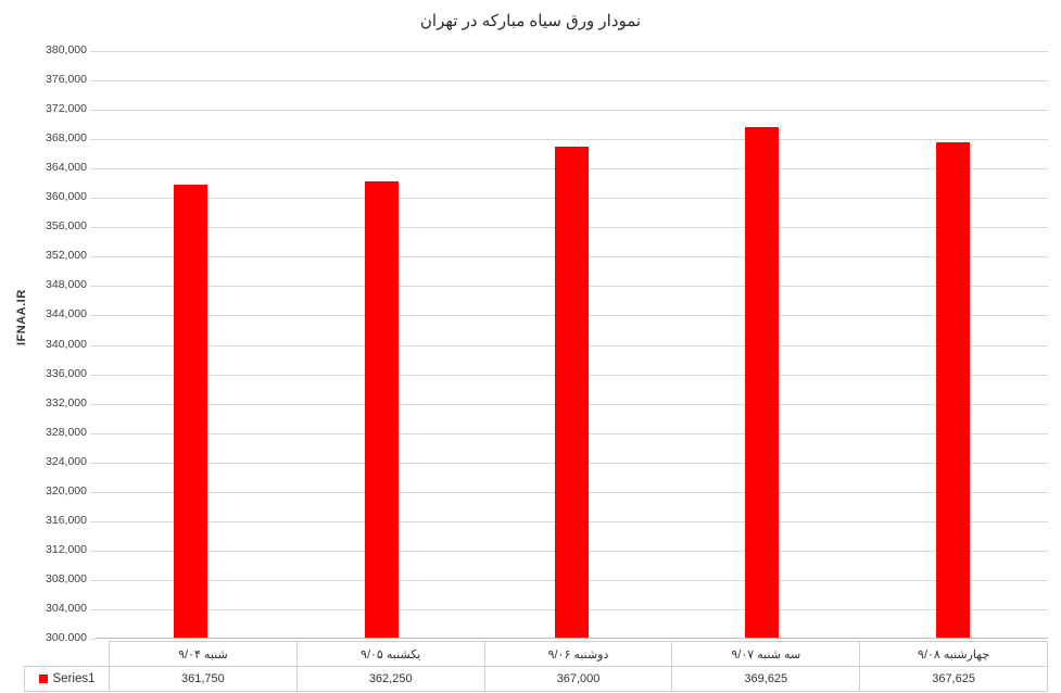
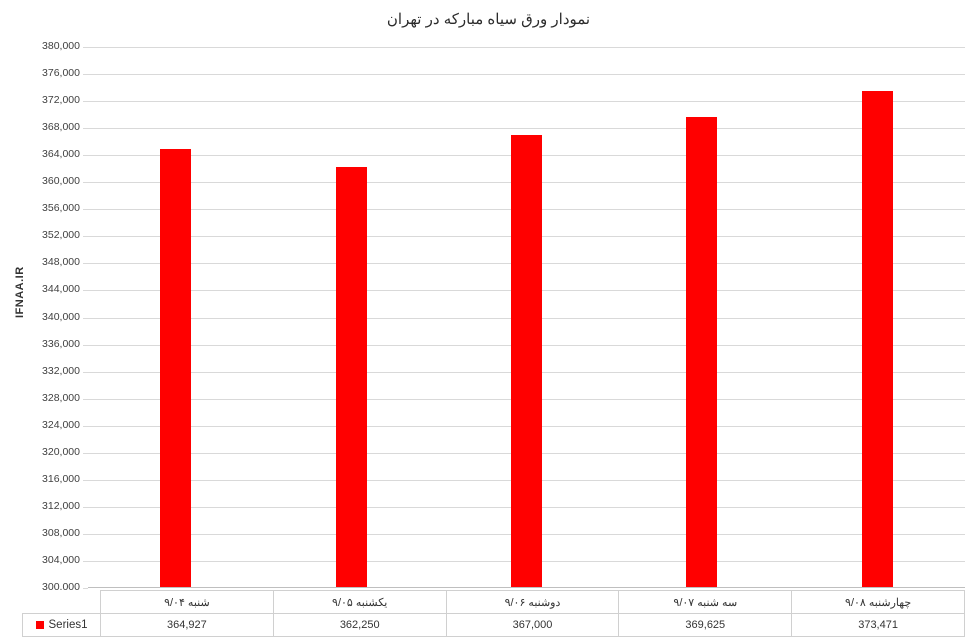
شنبه ۹/۰۴: 361,750 -> 364,927
چهارشنبه ۹/۰۸: 367,625 -> 373,471
